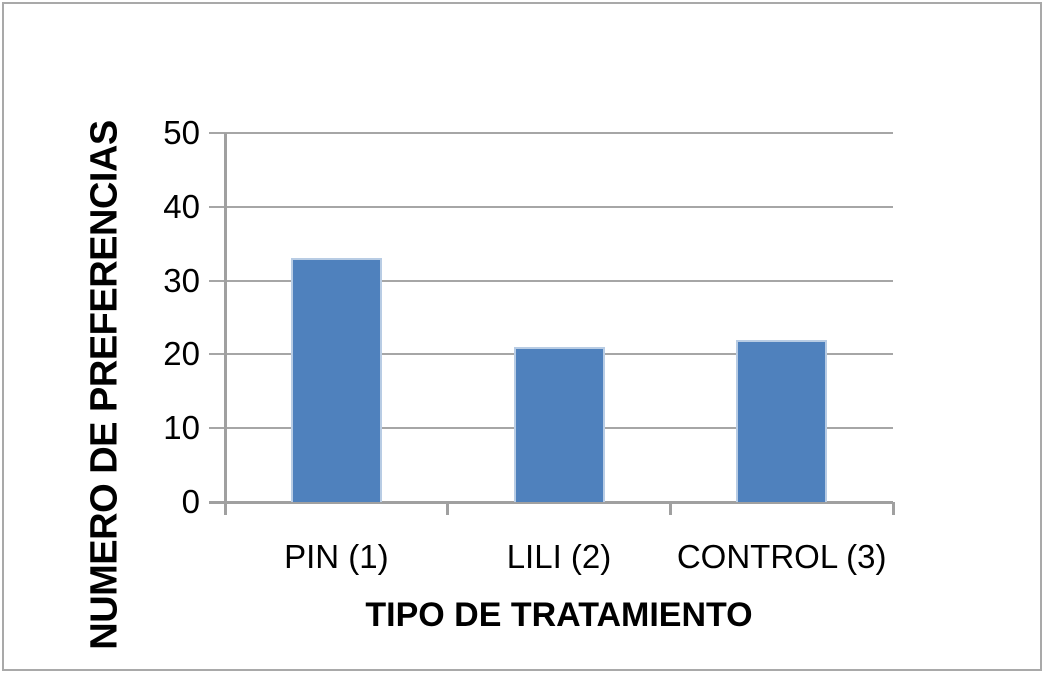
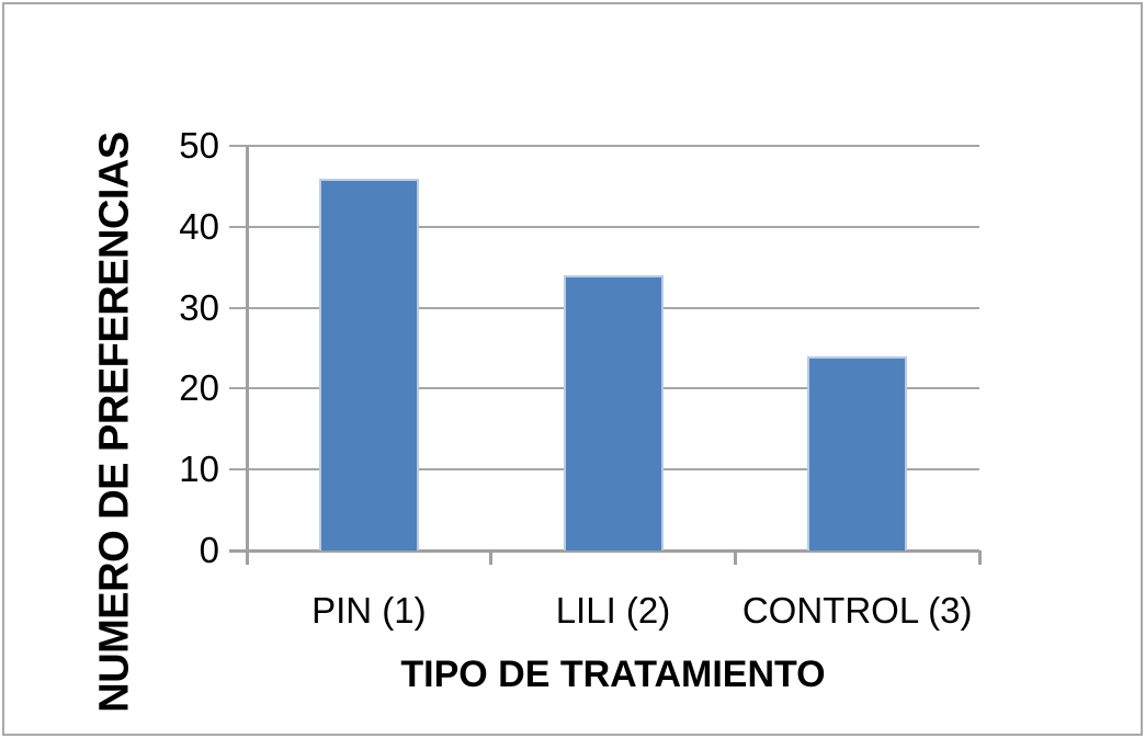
PIN (1): 33 -> 46
LILI (2): 21 -> 34
CONTROL (3): 22 -> 24
